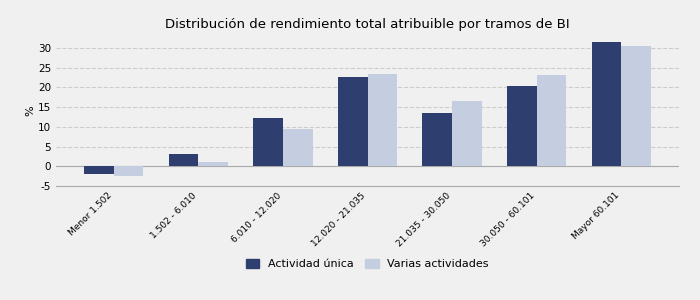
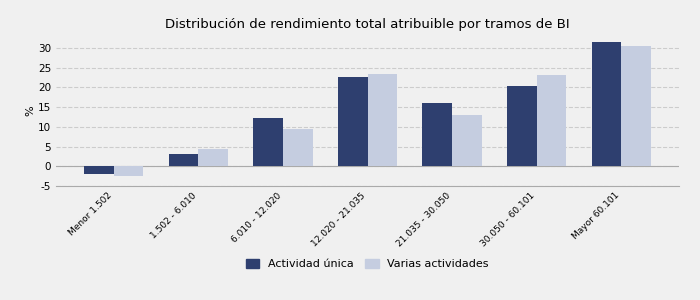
Varias actividades/1.502 - 6.010: 1.2 -> 4.5
Actividad única/21.035 - 30.050: 13.5 -> 16.0
Varias actividades/21.035 - 30.050: 16.5 -> 13.0
